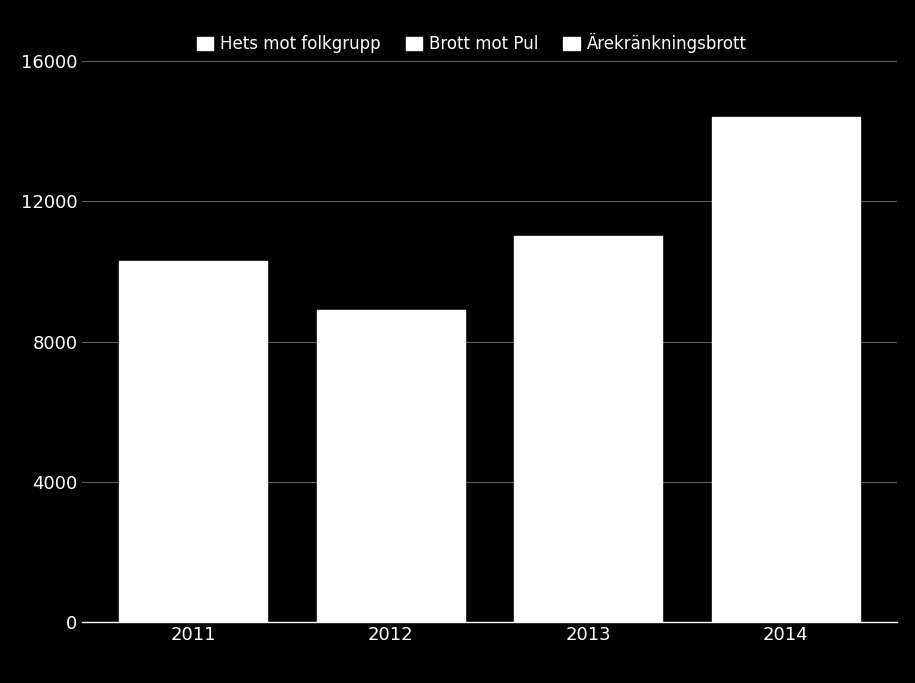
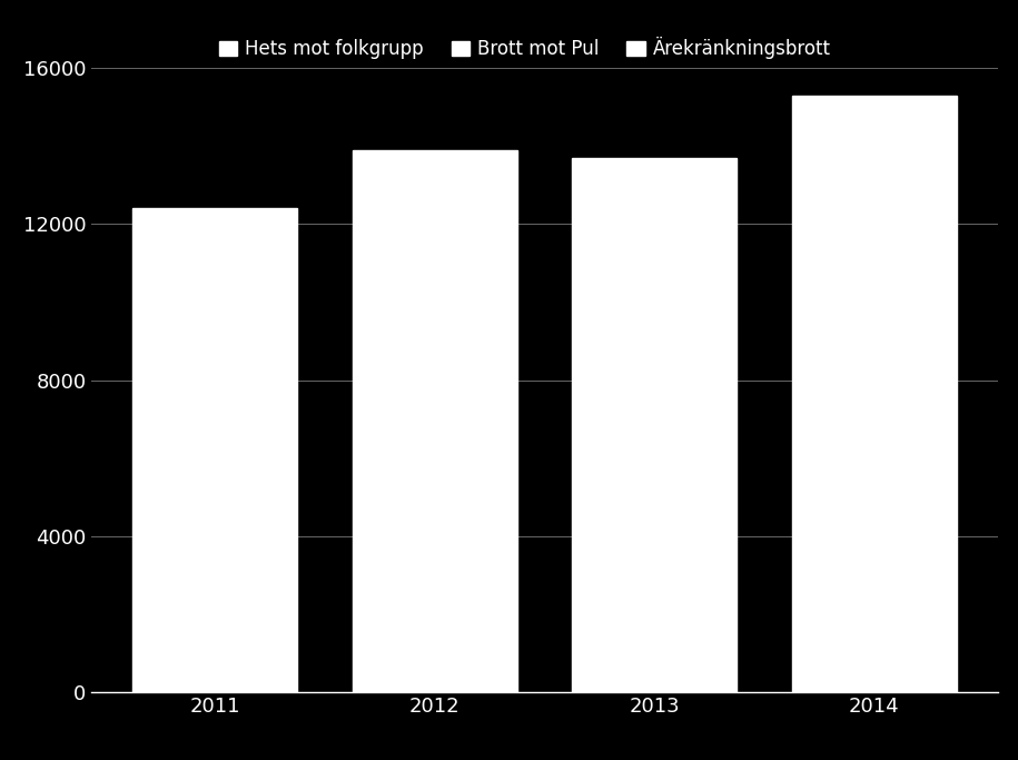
2011: 10300 -> 12400
2012: 8900 -> 13900
2013: 11000 -> 13700
2014: 14400 -> 15300
